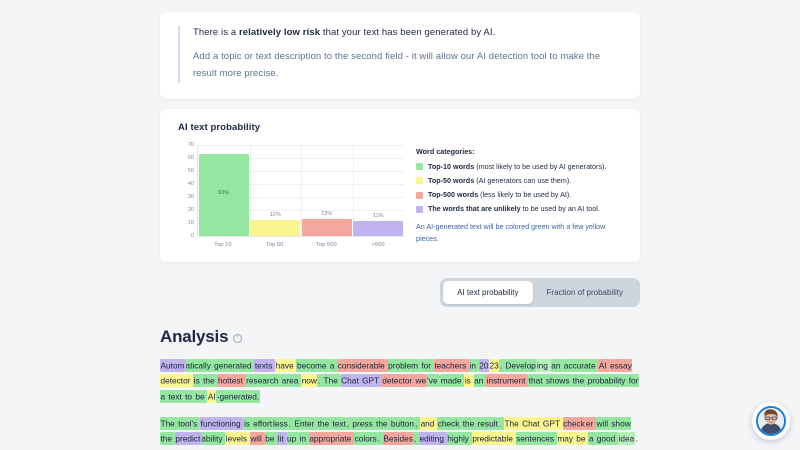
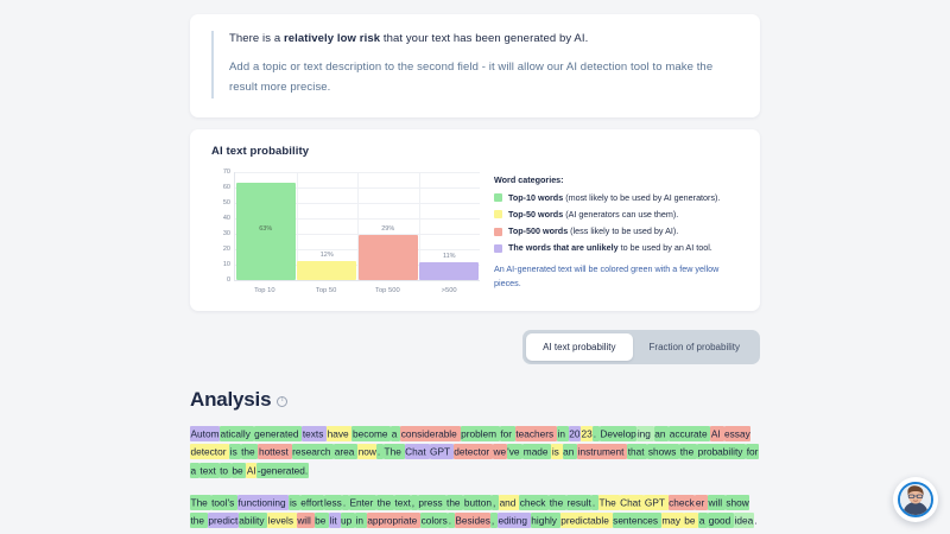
Top 500: 13% -> 29%
